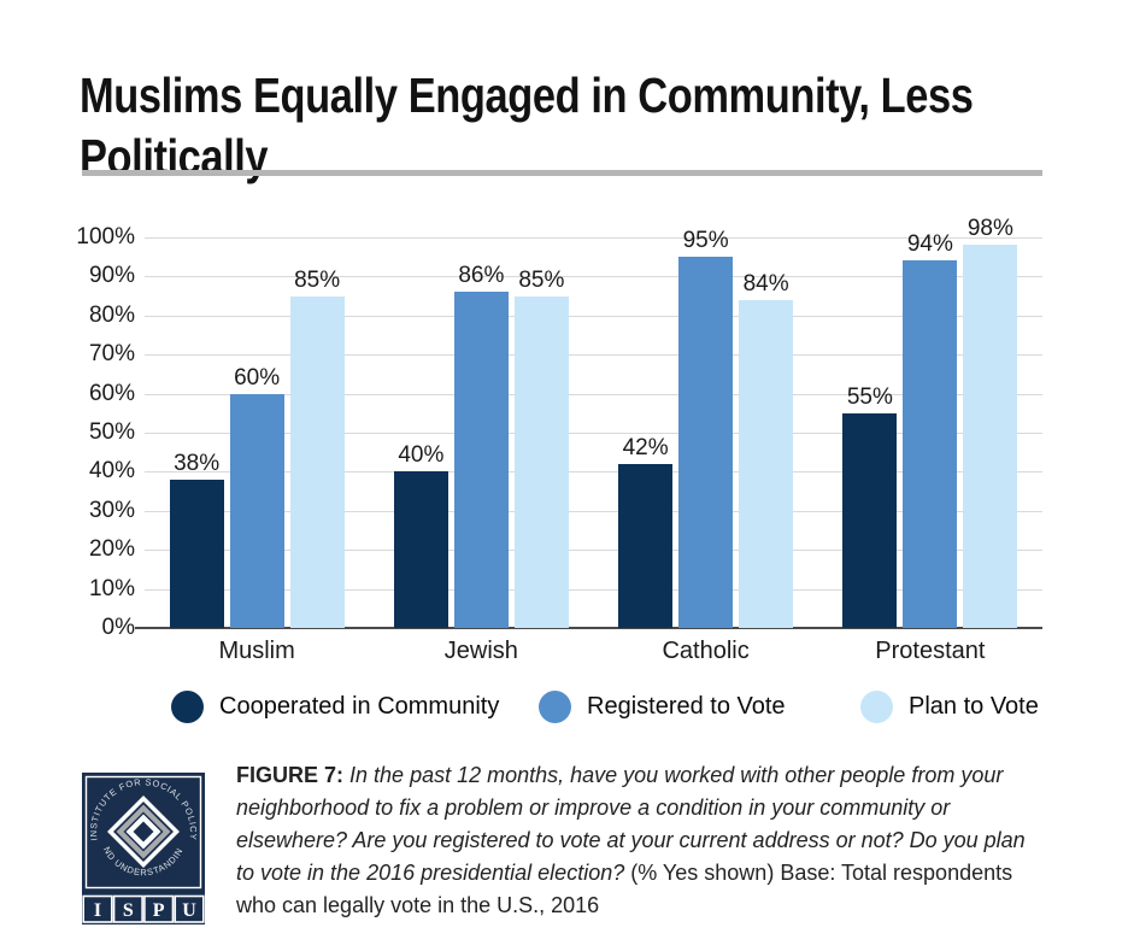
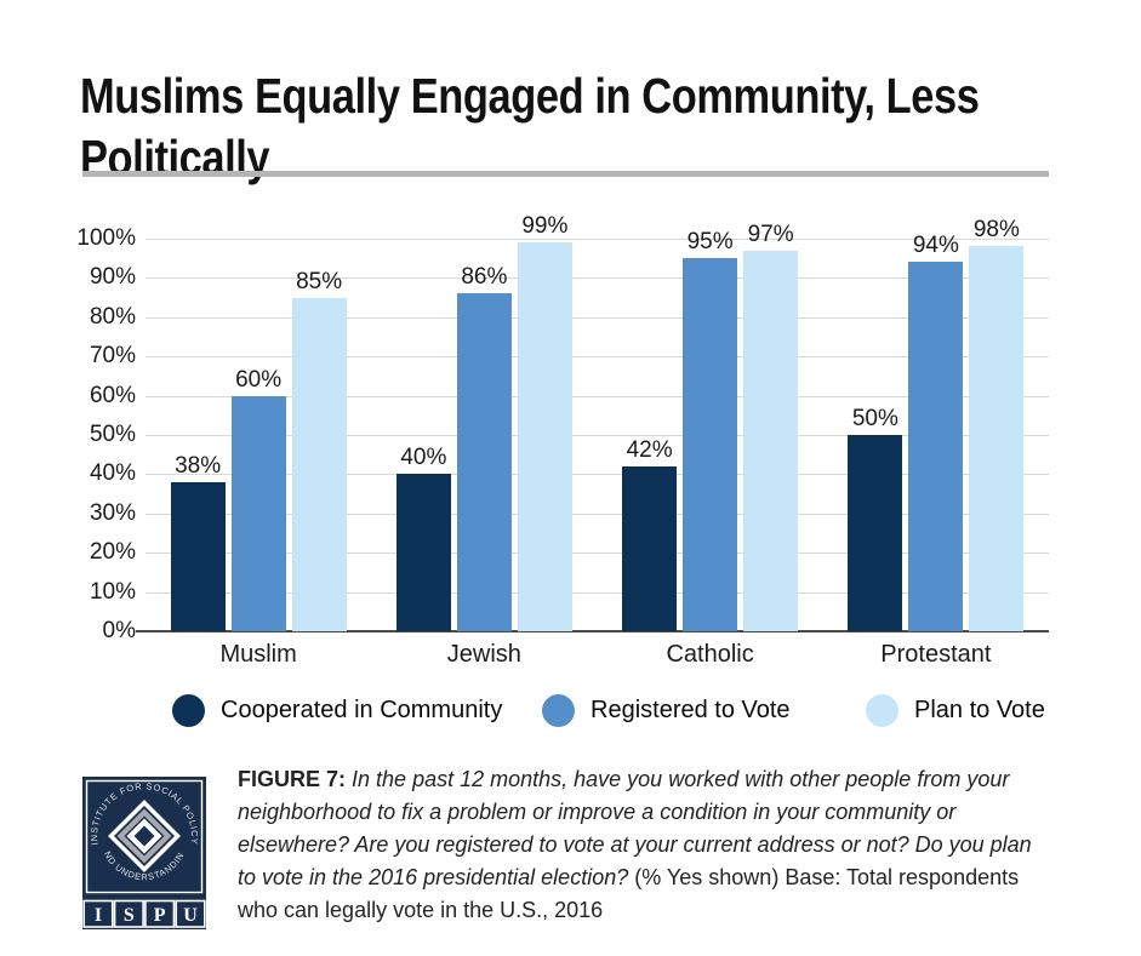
Plan to Vote/Jewish: 85% -> 99%
Plan to Vote/Catholic: 84% -> 97%
Cooperated in Community/Protestant: 55% -> 50%
